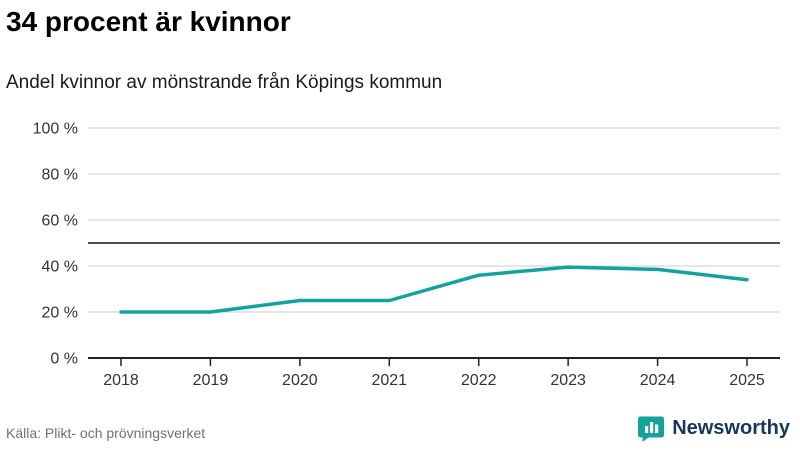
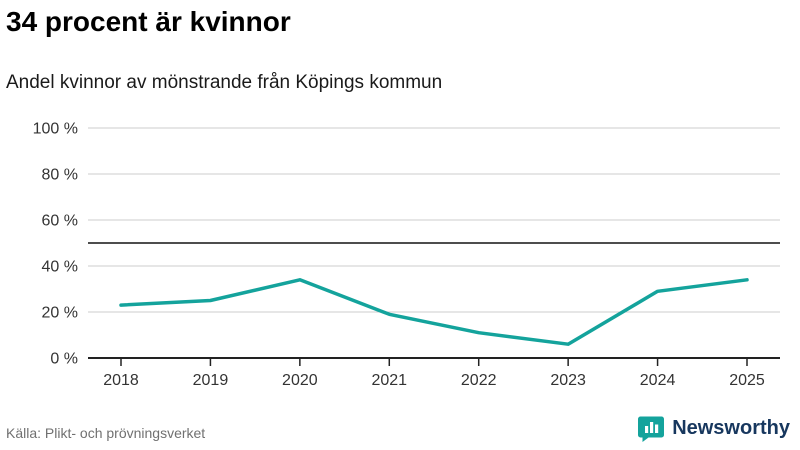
2018: 20% -> 23%
2019: 20% -> 25%
2020: 25% -> 34%
2021: 25% -> 19%
2022: 36% -> 11%
2023: 40% -> 6%
2024: 38% -> 29%
